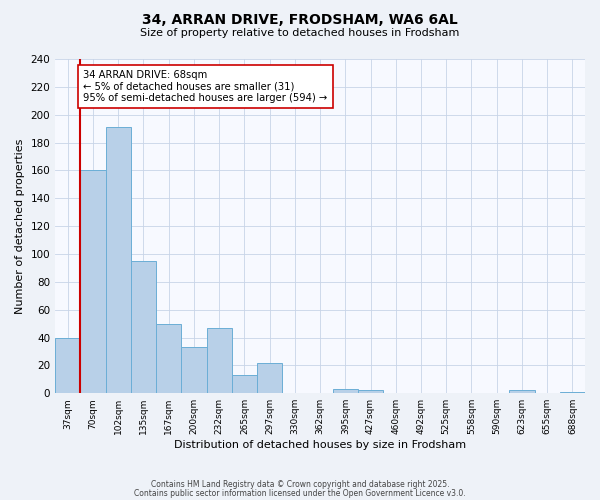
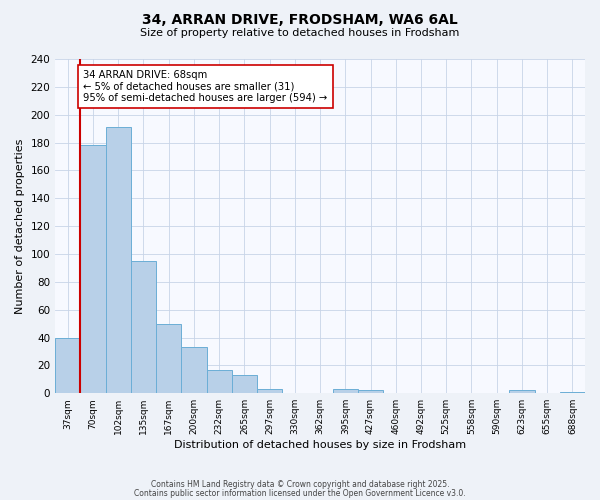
70sqm: 160 -> 178
232sqm: 47 -> 17
297sqm: 22 -> 3
